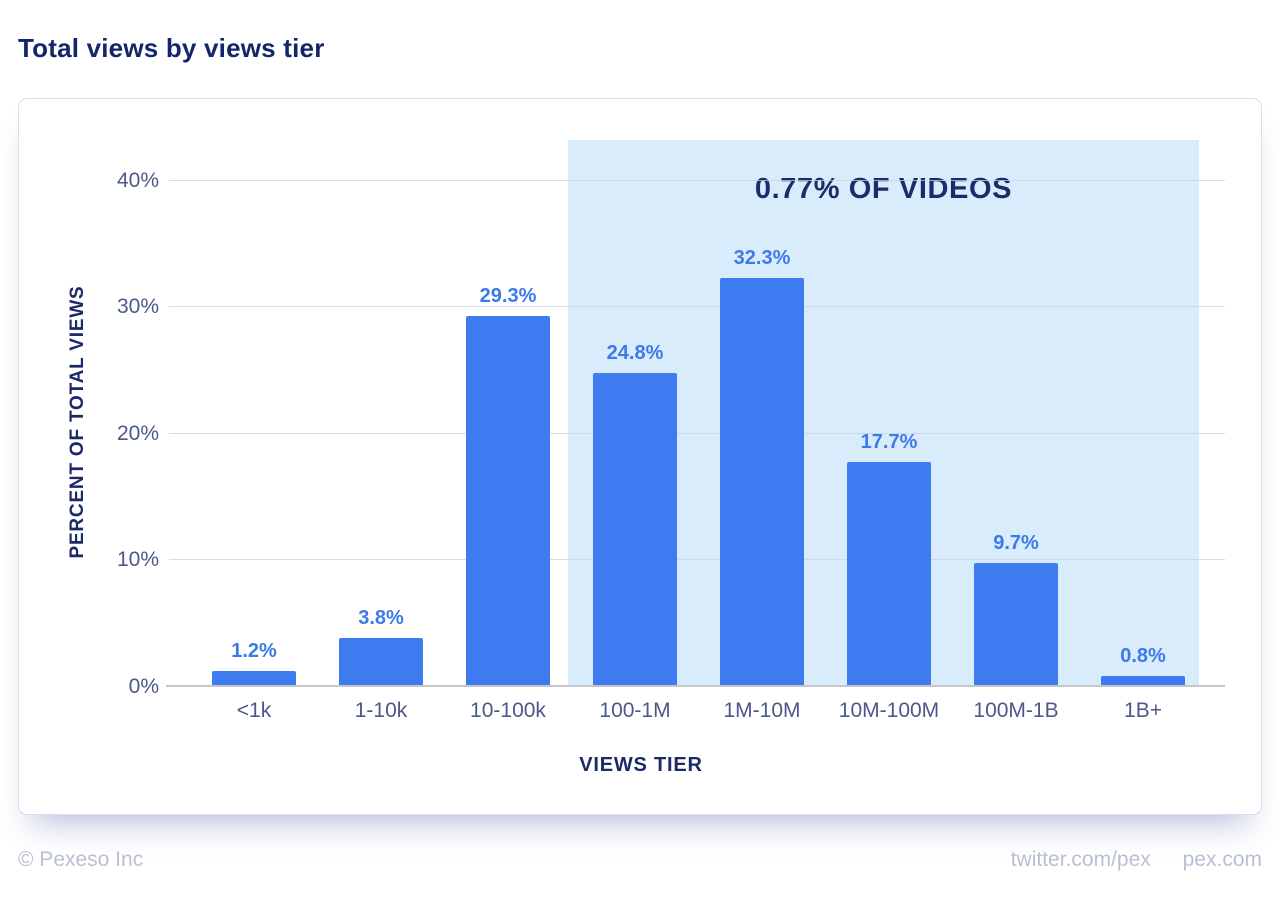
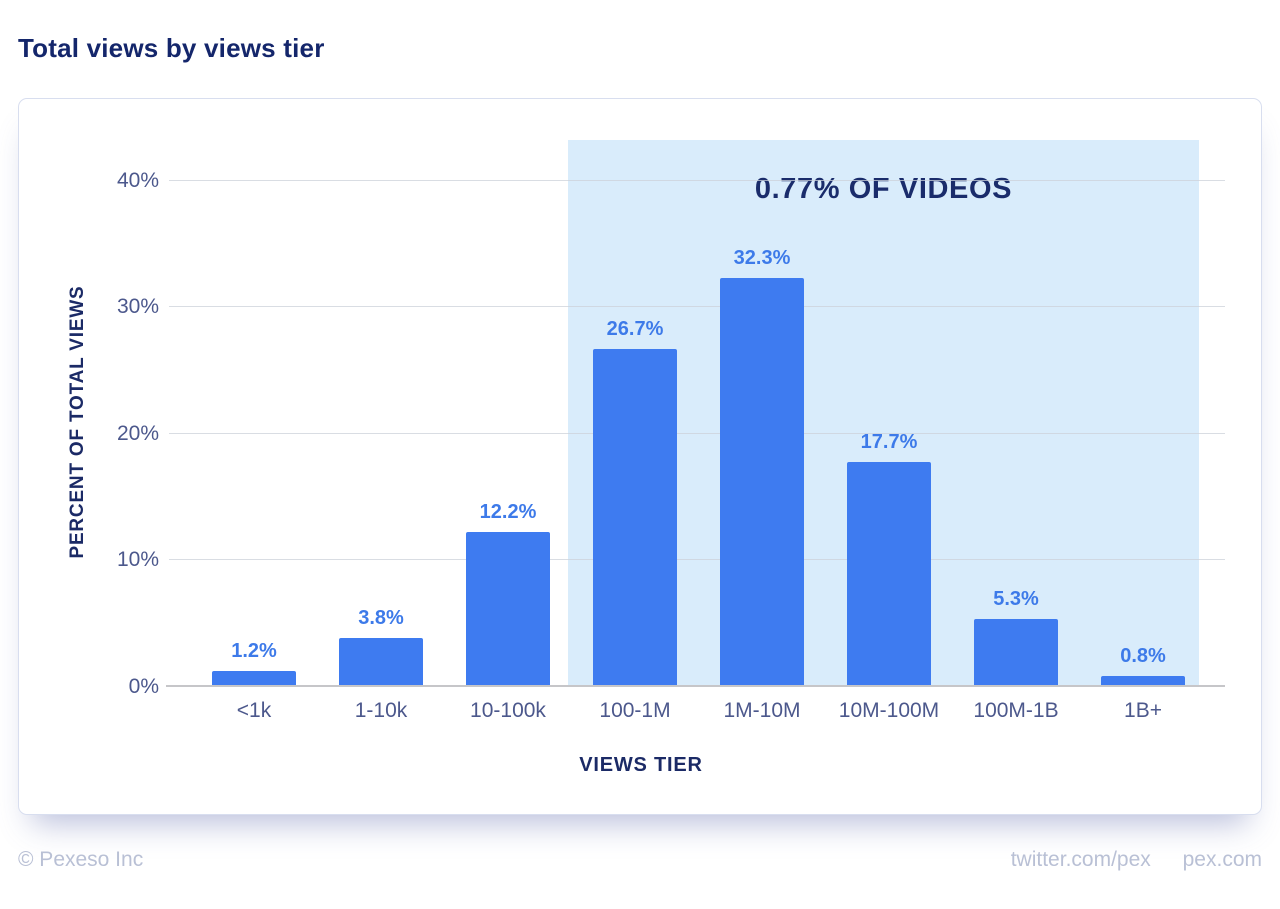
10-100k: 29.3% -> 12.2%
100-1M: 24.8% -> 26.7%
100M-1B: 9.7% -> 5.3%
